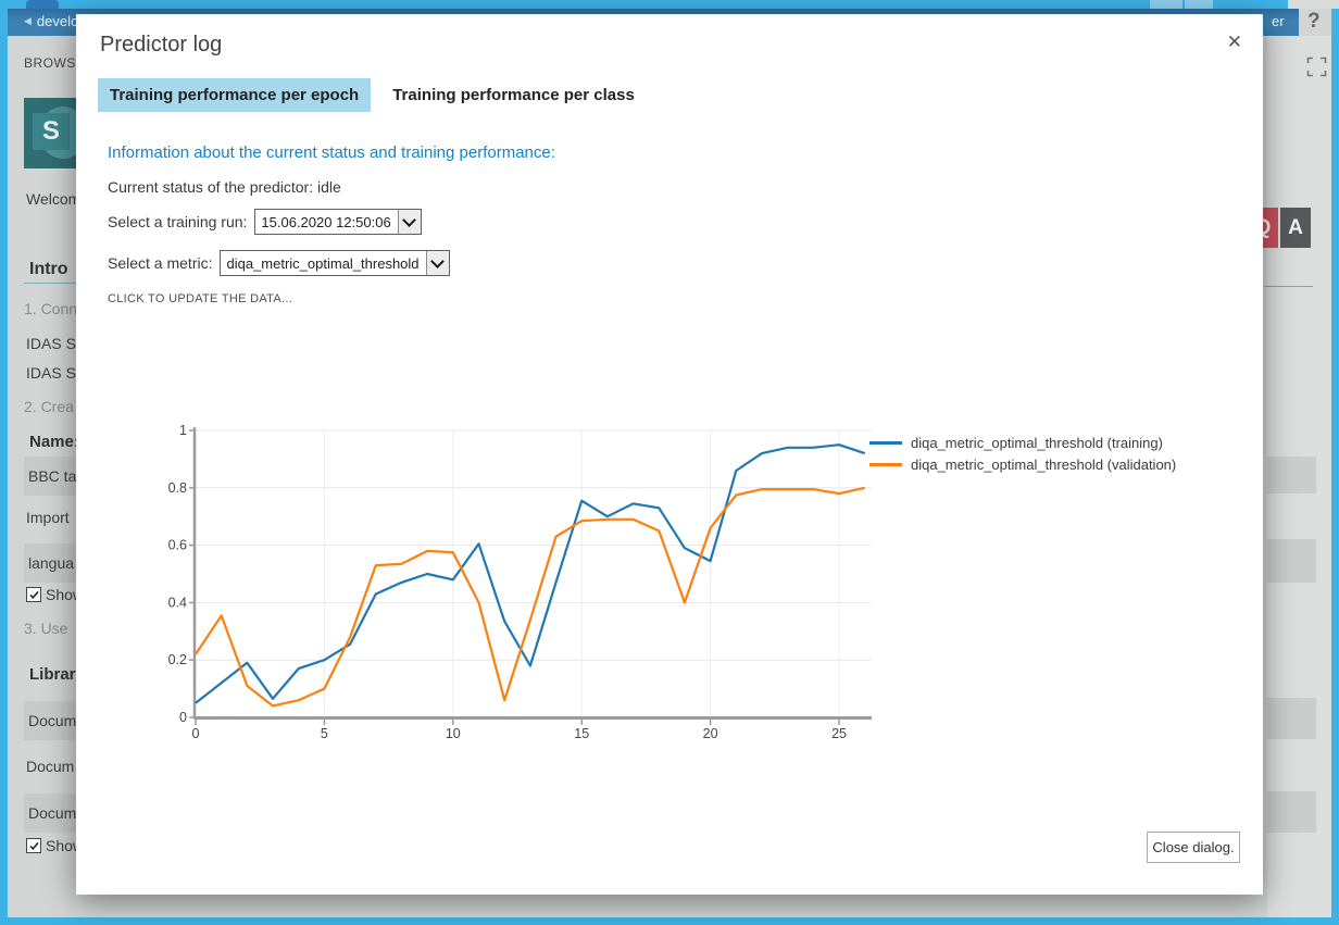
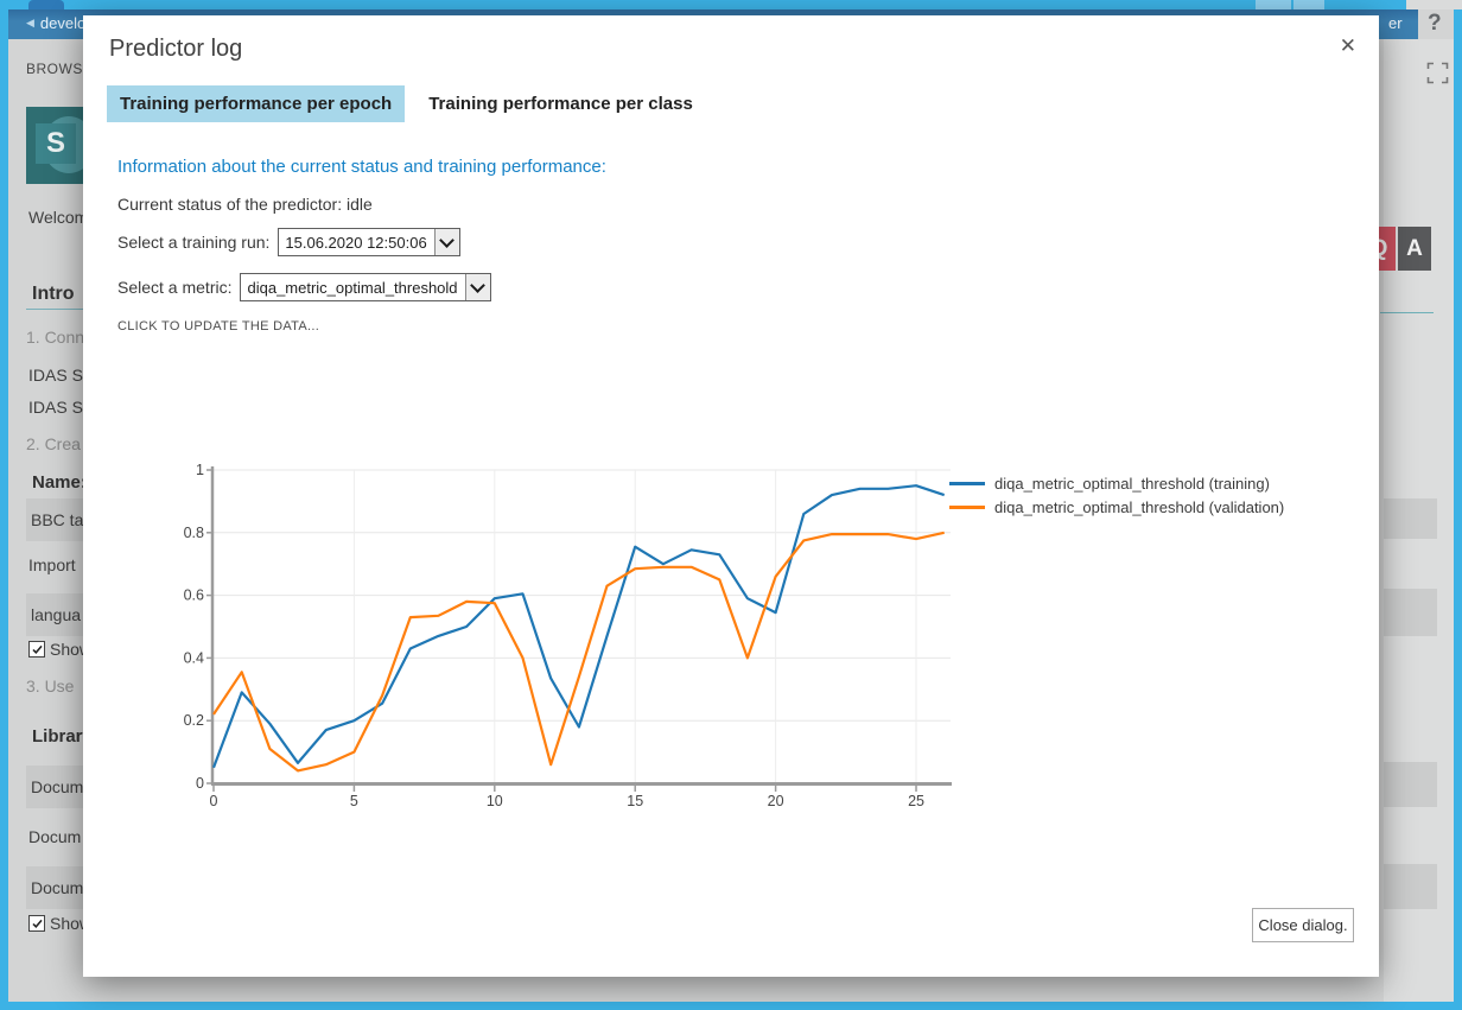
diqa_metric_optimal_threshold (training)/1: 0.12 -> 0.29
diqa_metric_optimal_threshold (training)/10: 0.48 -> 0.59
